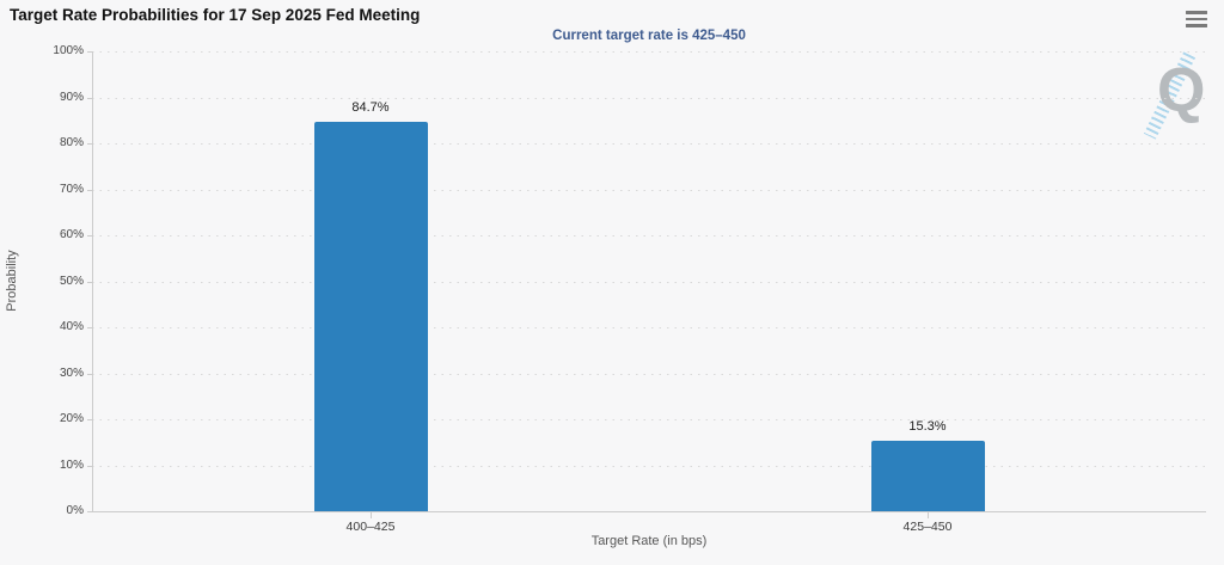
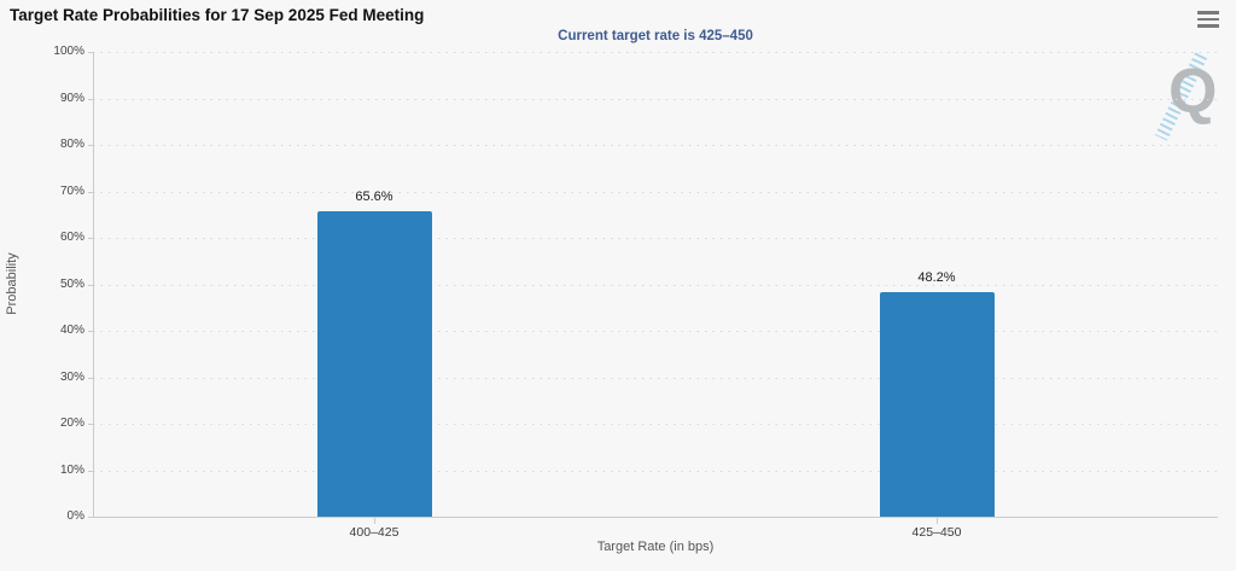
400–425: 84.7% -> 65.6%
425–450: 15.3% -> 48.2%
